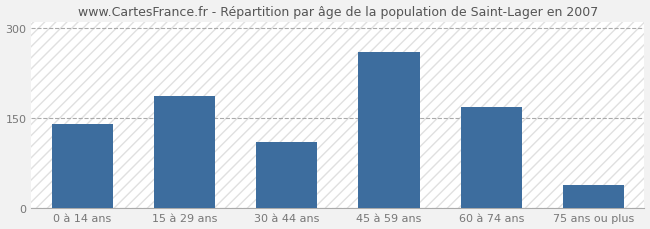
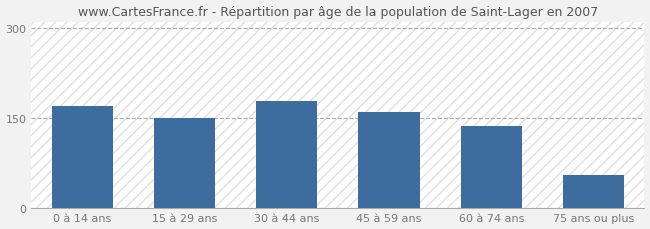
0 à 14 ans: 140 -> 170
15 à 29 ans: 186 -> 149
30 à 44 ans: 110 -> 178
45 à 59 ans: 260 -> 159
60 à 74 ans: 168 -> 136
75 ans ou plus: 38 -> 55
